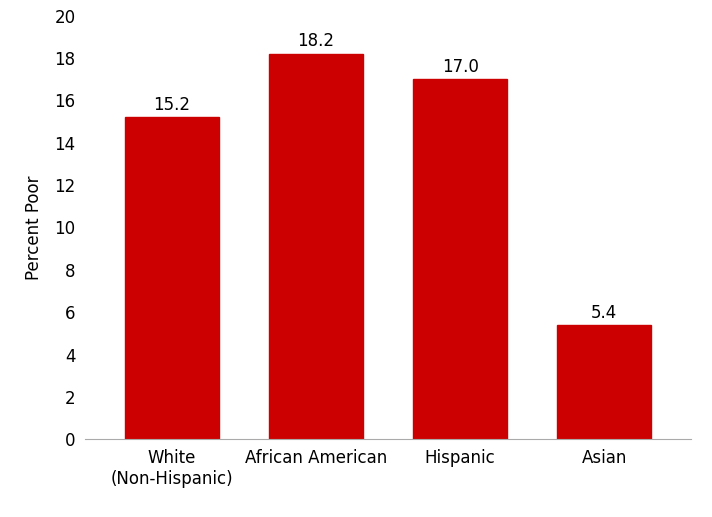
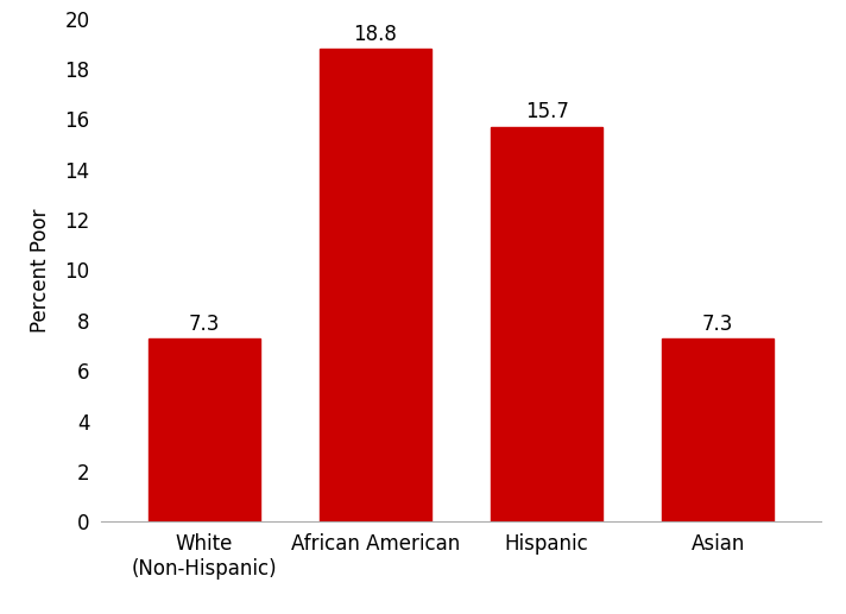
White (Non-Hispanic): 15.2 -> 7.3
African American: 18.2 -> 18.8
Hispanic: 17.0 -> 15.7
Asian: 5.4 -> 7.3
